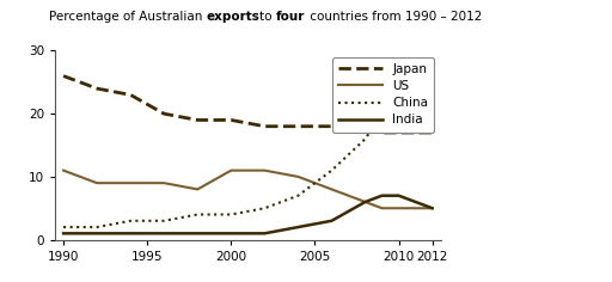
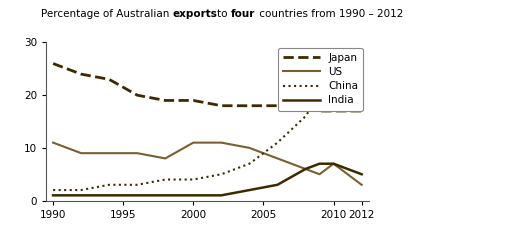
US/2010: 5 -> 7
US/2012: 5 -> 3
